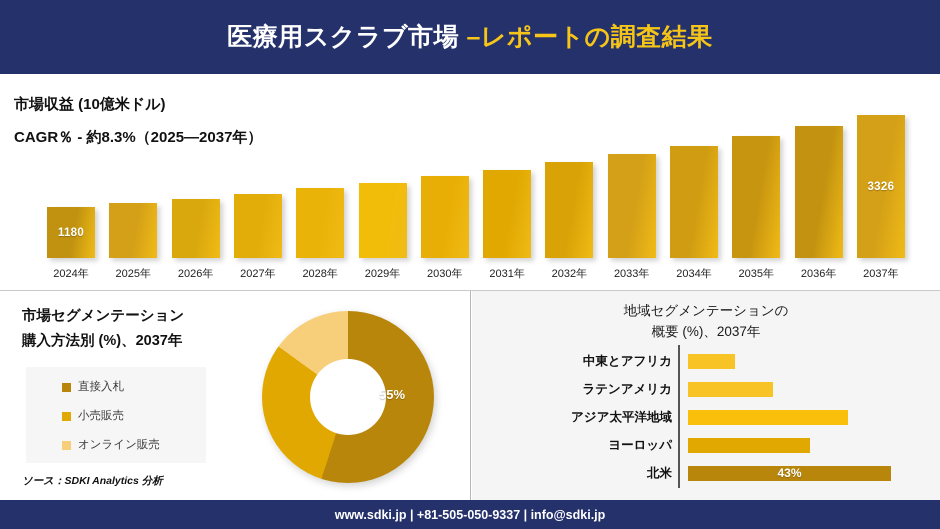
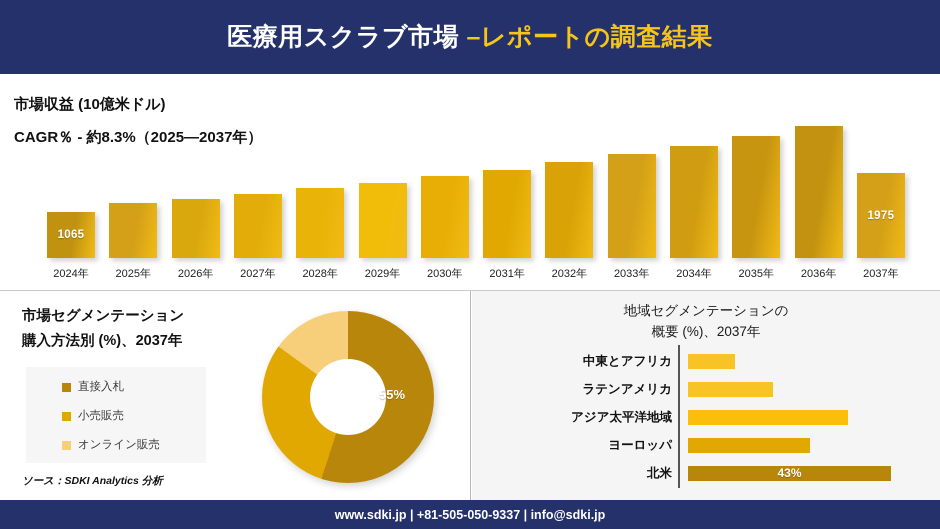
市場収益 (10億米ドル)/2024年: 1180 -> 1065
市場収益 (10億米ドル)/2037年: 3326 -> 1975
